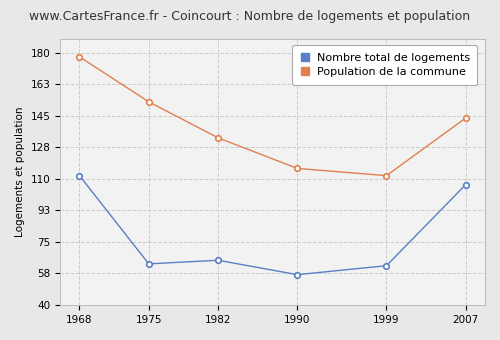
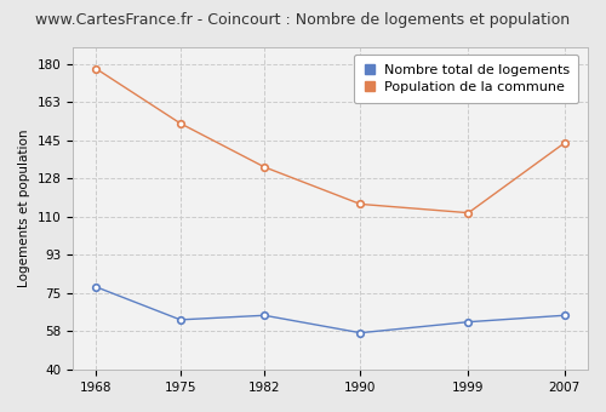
Nombre total de logements/1968: 112 -> 78
Nombre total de logements/2007: 107 -> 65
